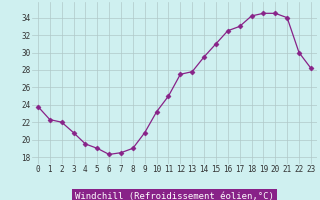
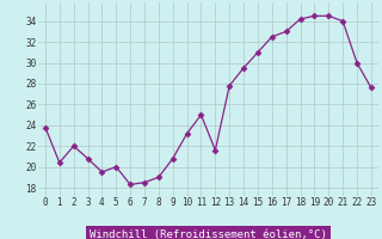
1: 22.3 -> 20.4
5: 19.0 -> 20.0
12: 27.5 -> 21.6
23: 28.2 -> 27.6
